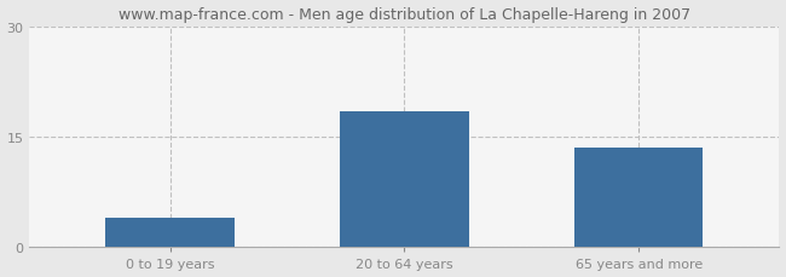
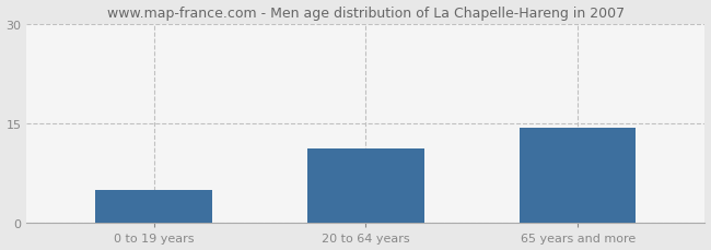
0 to 19 years: 4.0 -> 5.0
20 to 64 years: 18.5 -> 11.2
65 years and more: 13.5 -> 14.4
